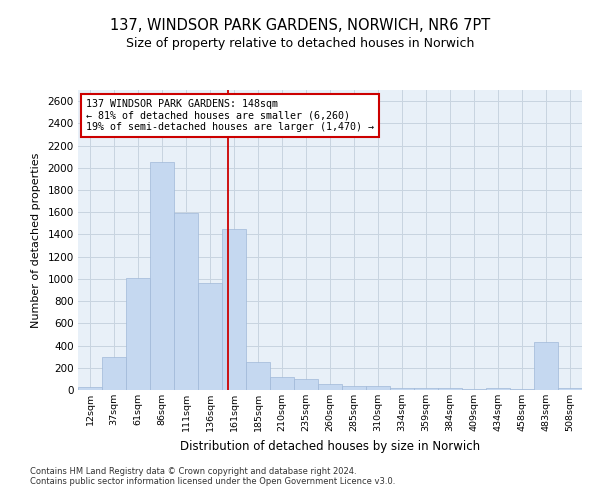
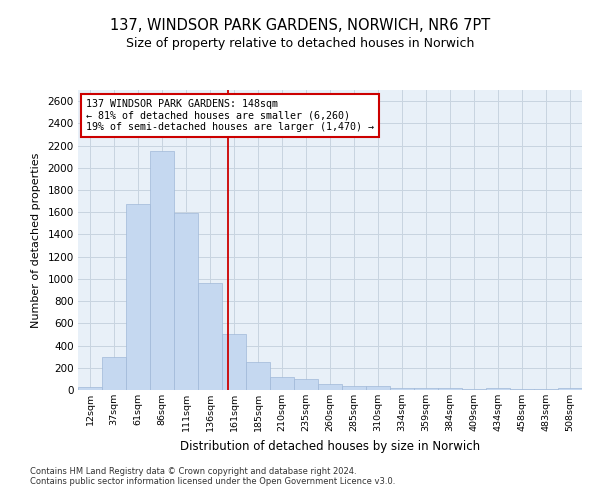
61sqm: 1010 -> 1670
86sqm: 2050 -> 2150
161sqm: 1450 -> 500
483sqm: 430 -> 0
